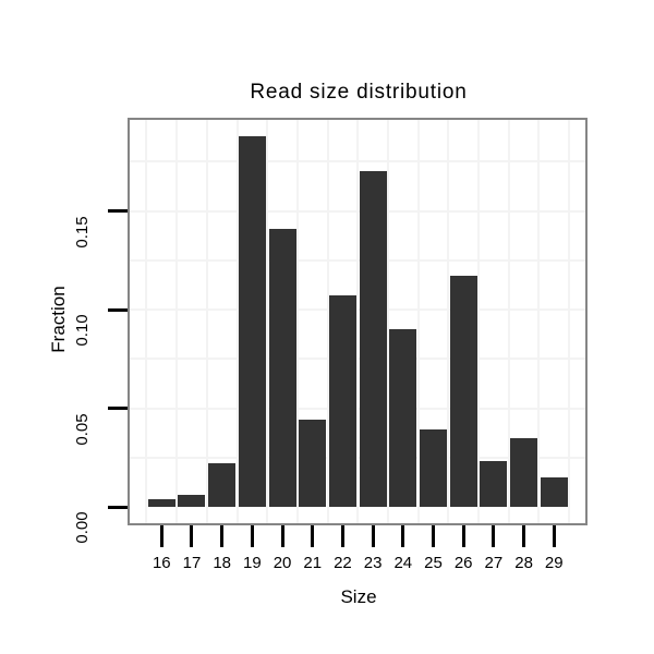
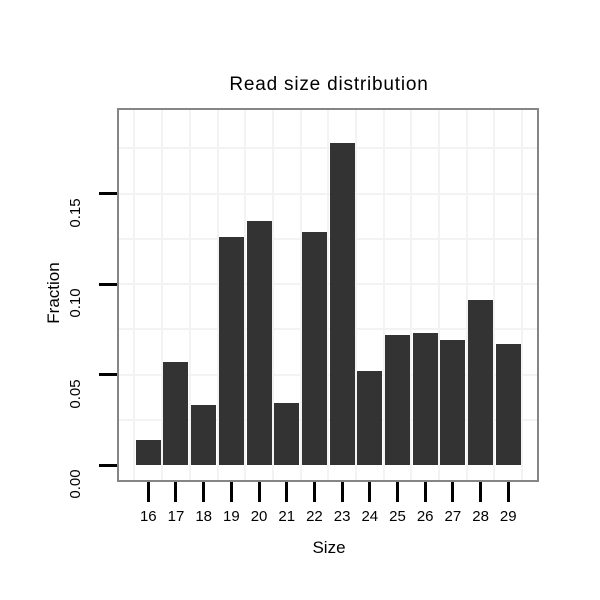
16: 0.004 -> 0.014
17: 0.006 -> 0.057
18: 0.022 -> 0.033
19: 0.188 -> 0.126
20: 0.141 -> 0.135
21: 0.044 -> 0.034
22: 0.107 -> 0.129
23: 0.170 -> 0.178
24: 0.090 -> 0.052
25: 0.039 -> 0.072
26: 0.117 -> 0.073
27: 0.023 -> 0.069
28: 0.035 -> 0.091
29: 0.015 -> 0.067
